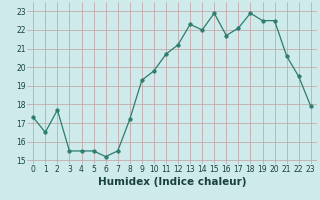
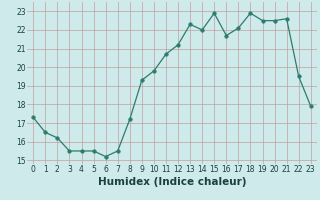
2: 17.7 -> 16.2
21: 20.6 -> 22.6
